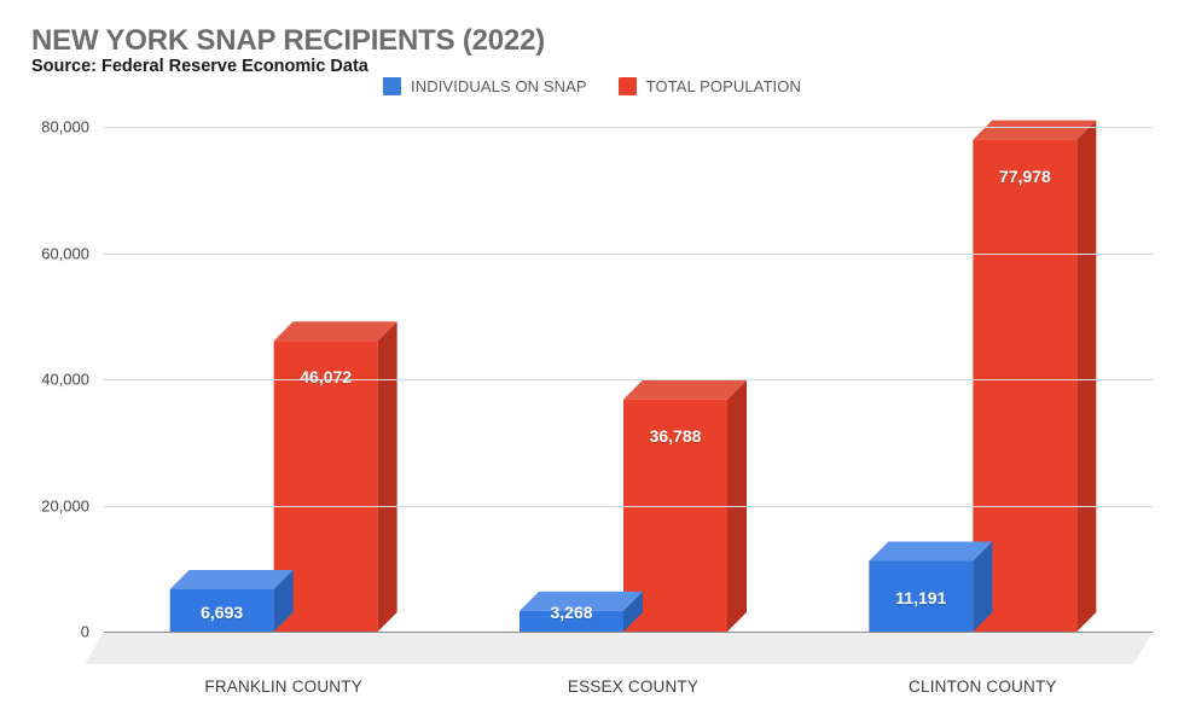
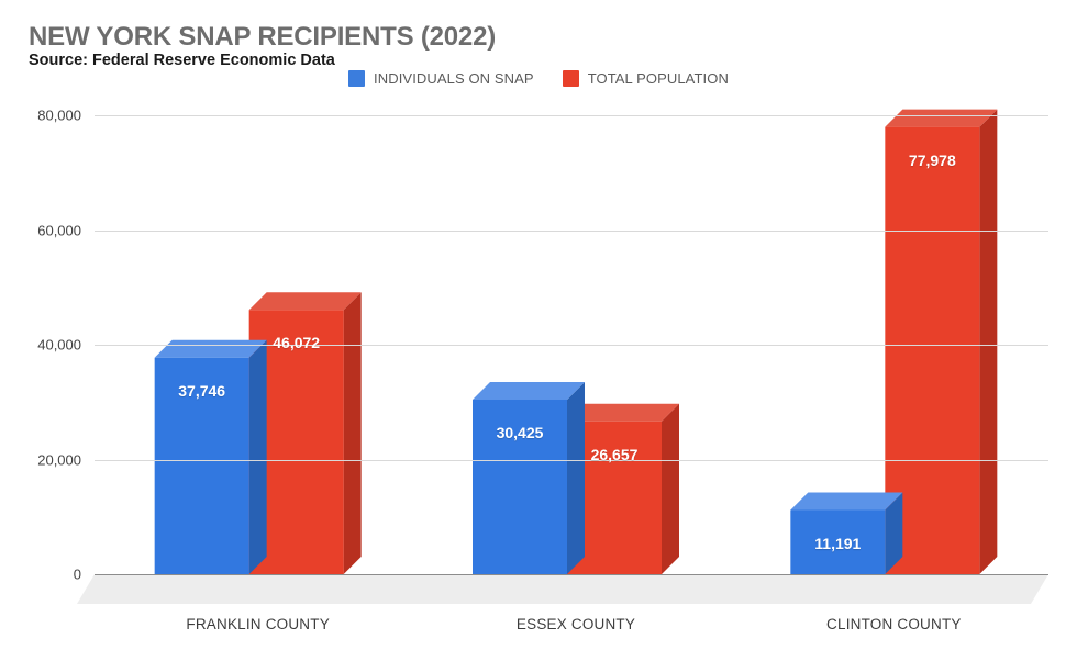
INDIVIDUALS ON SNAP/FRANKLIN COUNTY: 6,693 -> 37,746
INDIVIDUALS ON SNAP/ESSEX COUNTY: 3,268 -> 30,425
TOTAL POPULATION/ESSEX COUNTY: 36,788 -> 26,657
